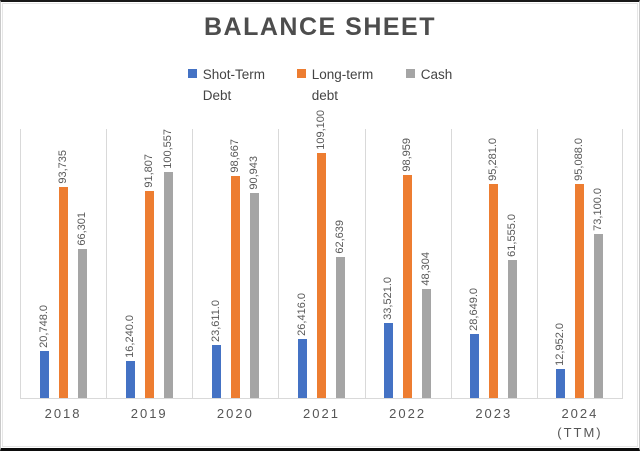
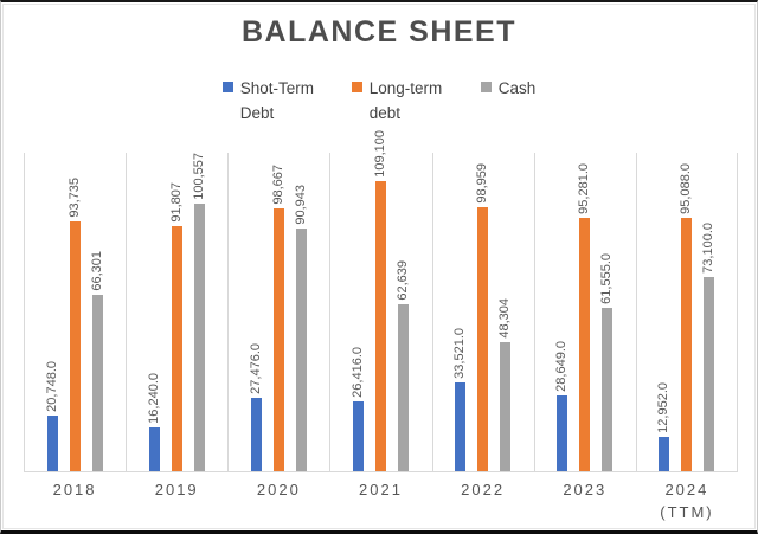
Shot-Term Debt/2020: 23,611.0 -> 27,476.0
